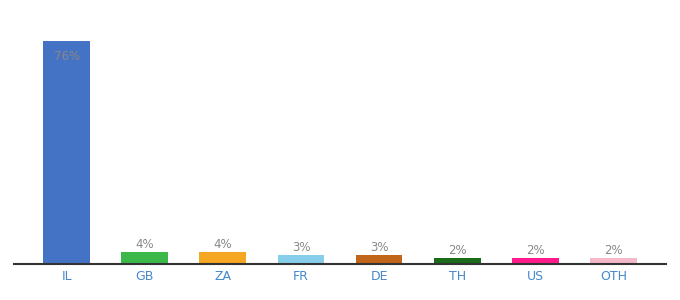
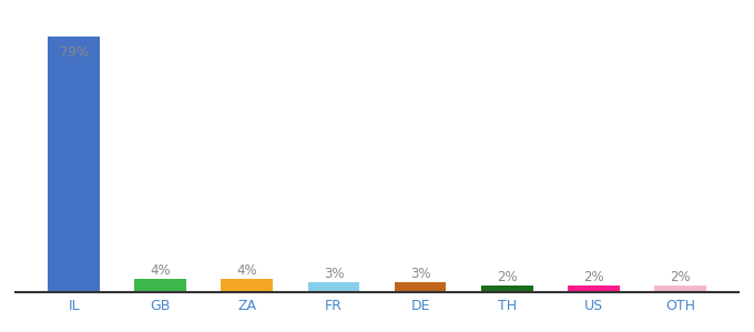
IL: 76% -> 79%
